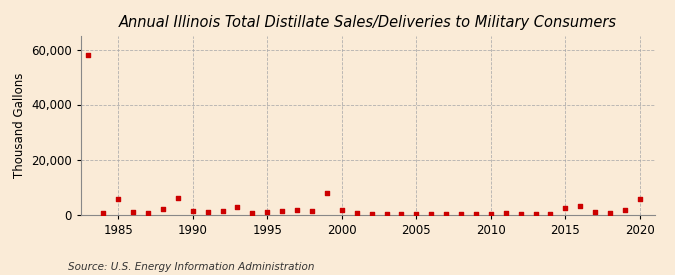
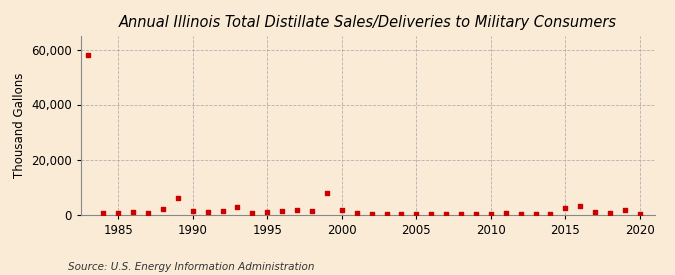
1985: 5,500 -> 700
2020: 5,500 -> 300
